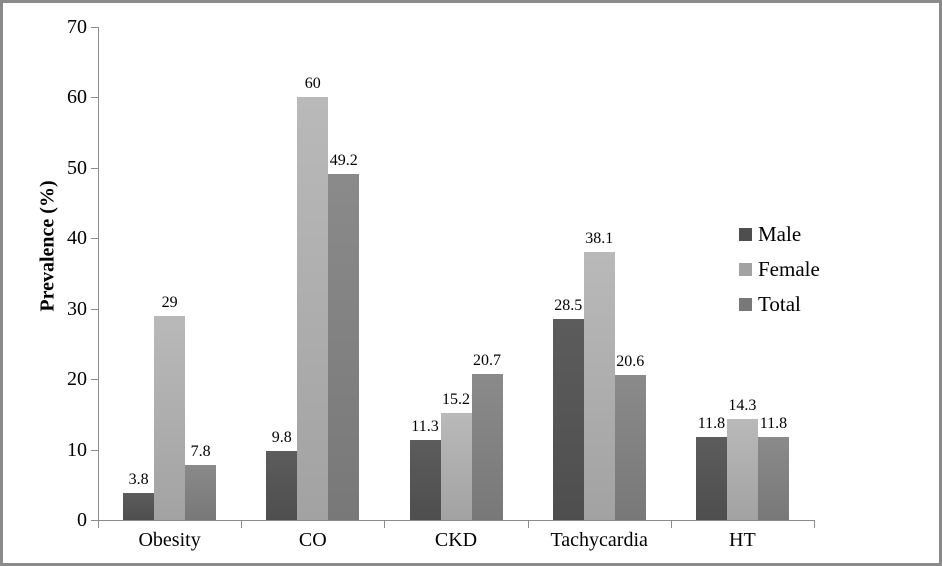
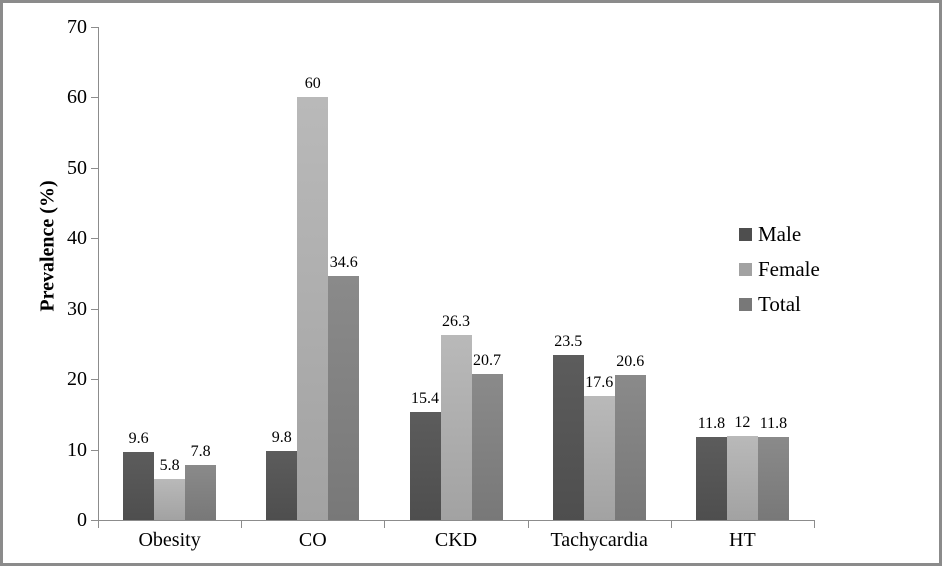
Male/Obesity: 3.8 -> 9.6
Female/Obesity: 29 -> 5.8
Total/CO: 49.2 -> 34.6
Male/CKD: 11.3 -> 15.4
Female/CKD: 15.2 -> 26.3
Male/Tachycardia: 28.5 -> 23.5
Female/Tachycardia: 38.1 -> 17.6
Female/HT: 14.3 -> 12
